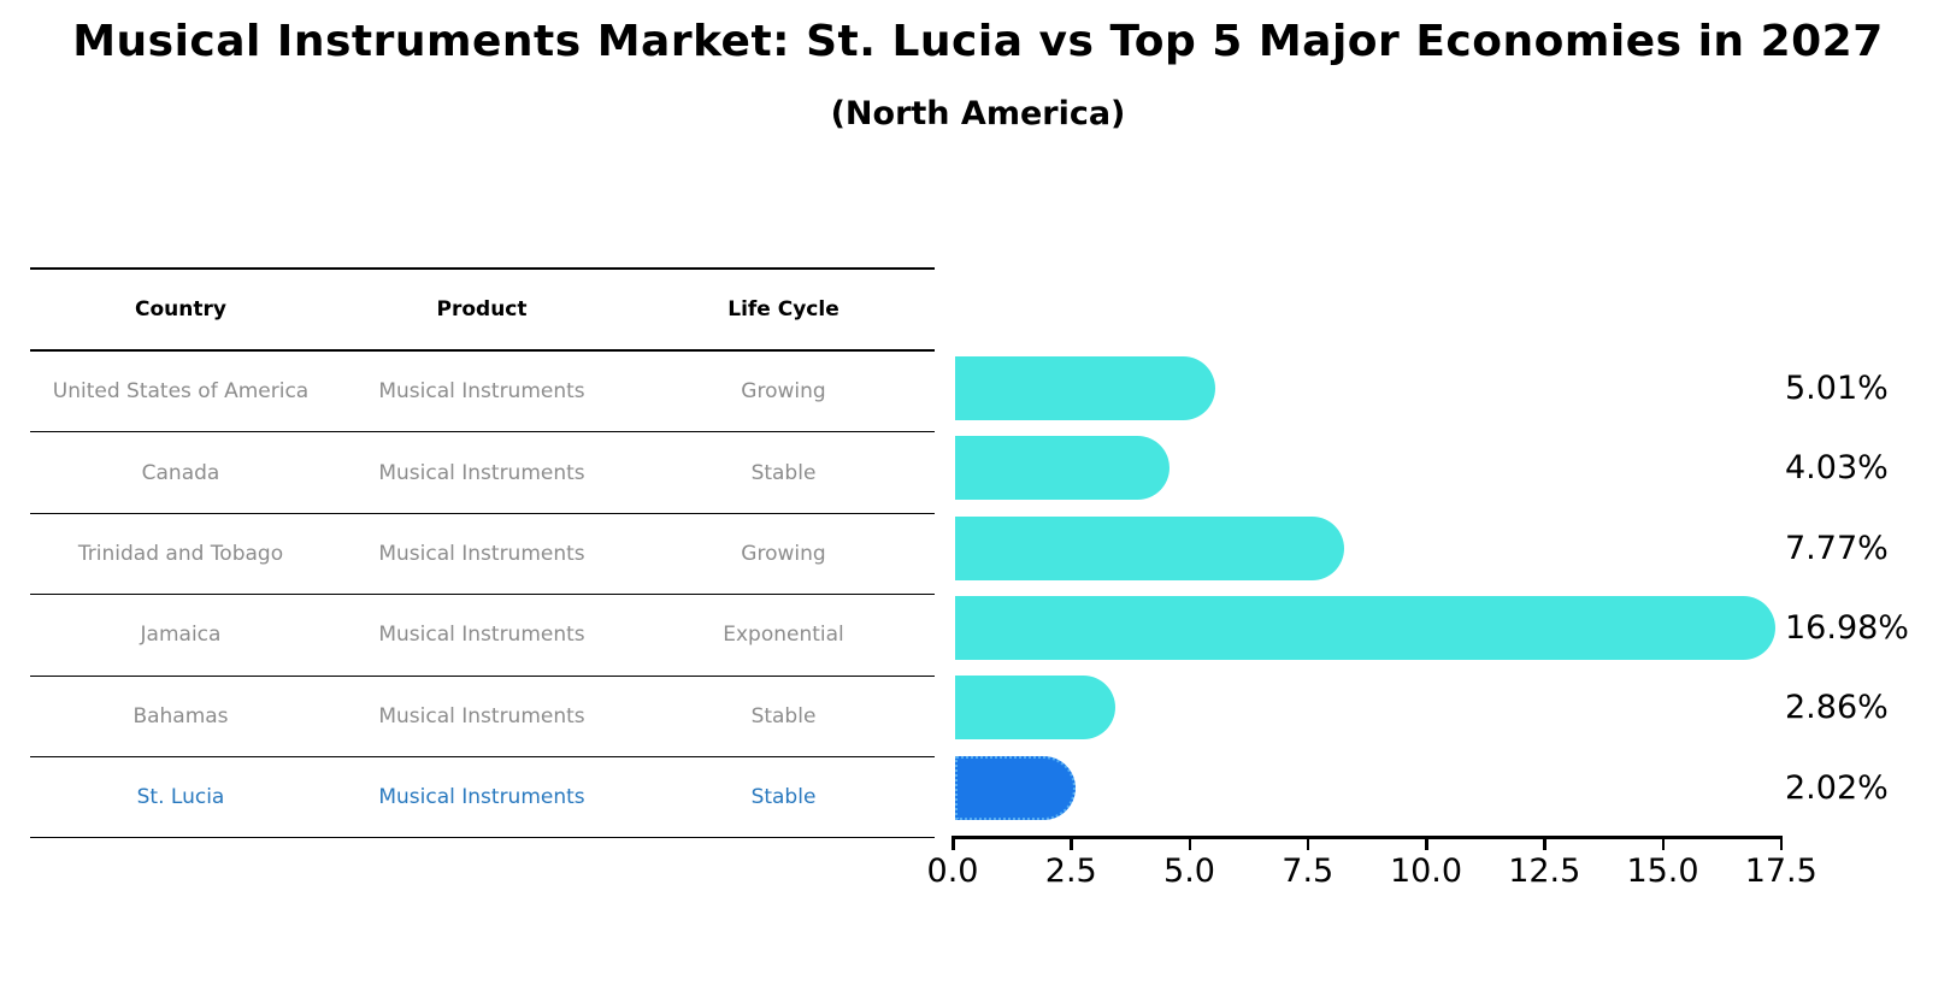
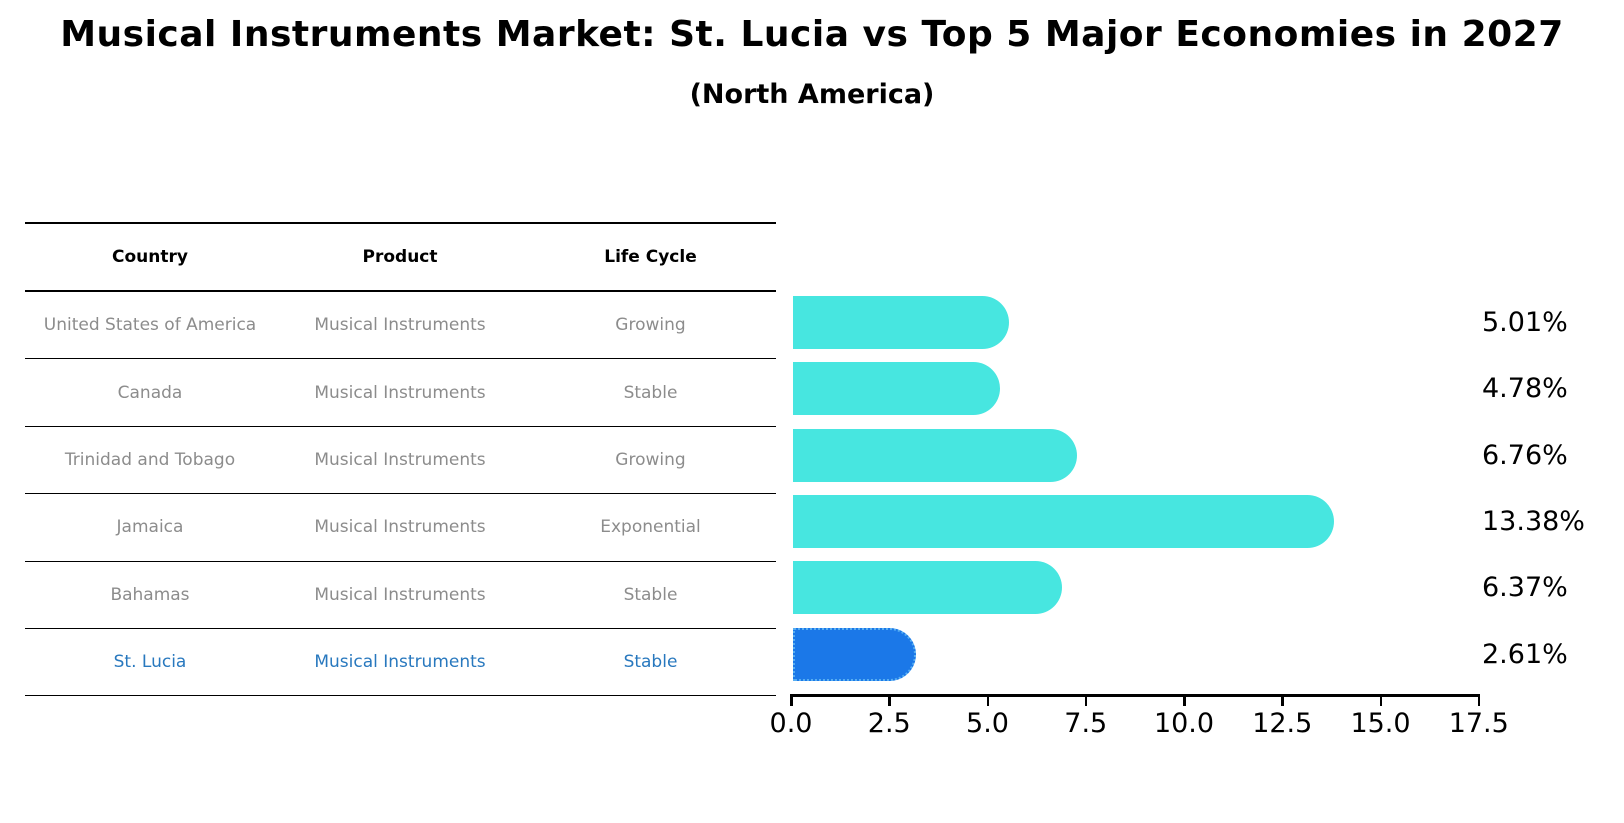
Canada: 4.03% -> 4.78%
Trinidad and Tobago: 7.77% -> 6.76%
Jamaica: 16.98% -> 13.38%
Bahamas: 2.86% -> 6.37%
St. Lucia: 2.02% -> 2.61%
